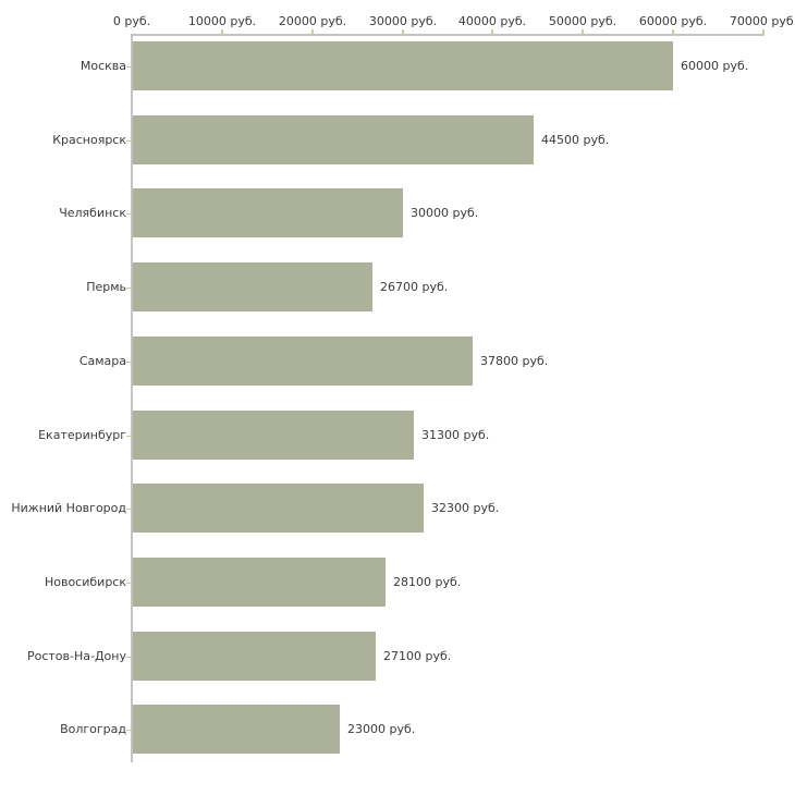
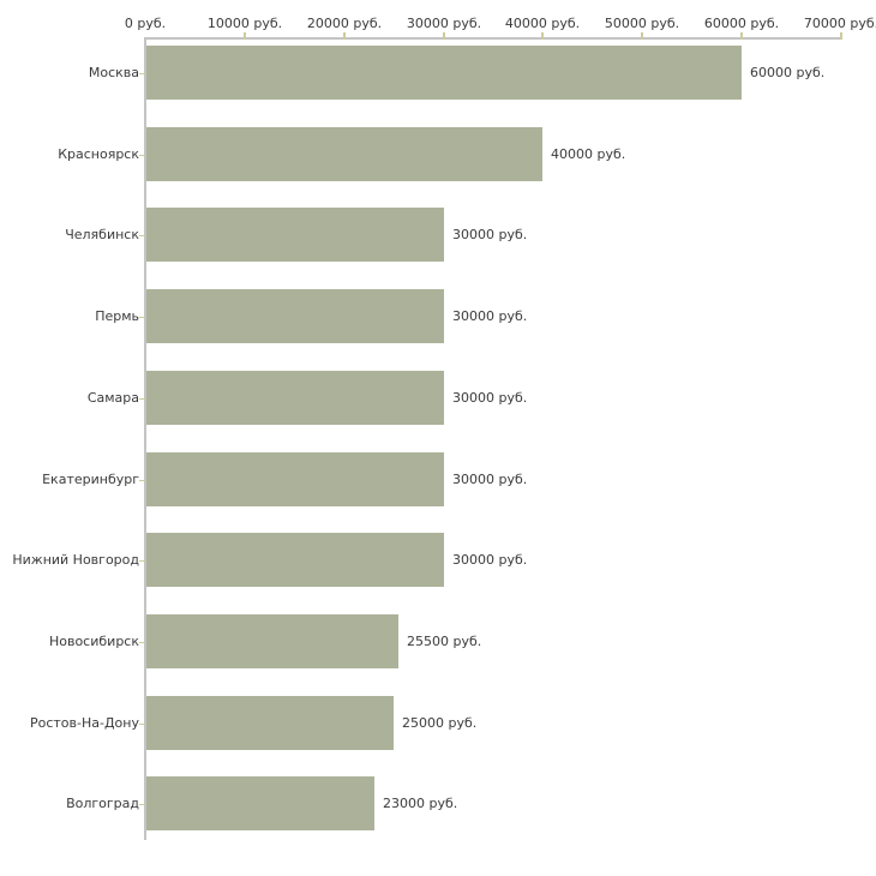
Красноярск: 44500 -> 40000
Пермь: 26700 -> 30000
Самара: 37800 -> 30000
Екатеринбург: 31300 -> 30000
Нижний Новгород: 32300 -> 30000
Новосибирск: 28100 -> 25500
Ростов-На-Дону: 27100 -> 25000
